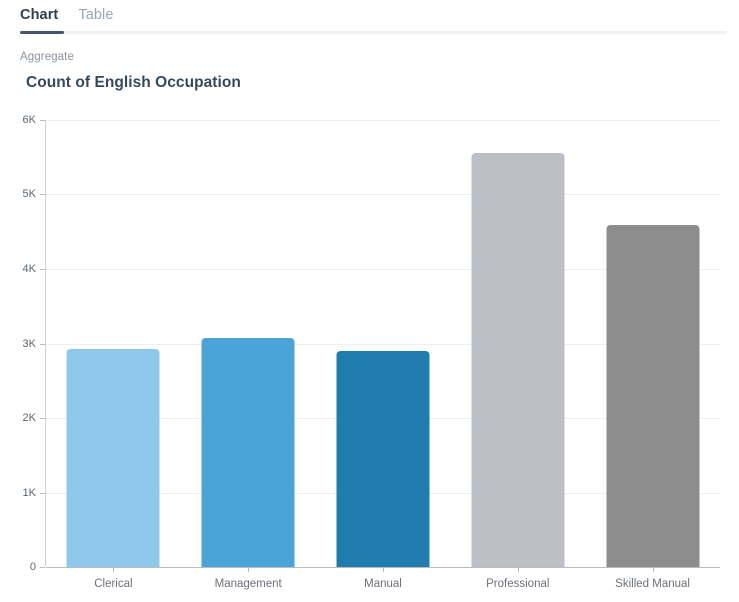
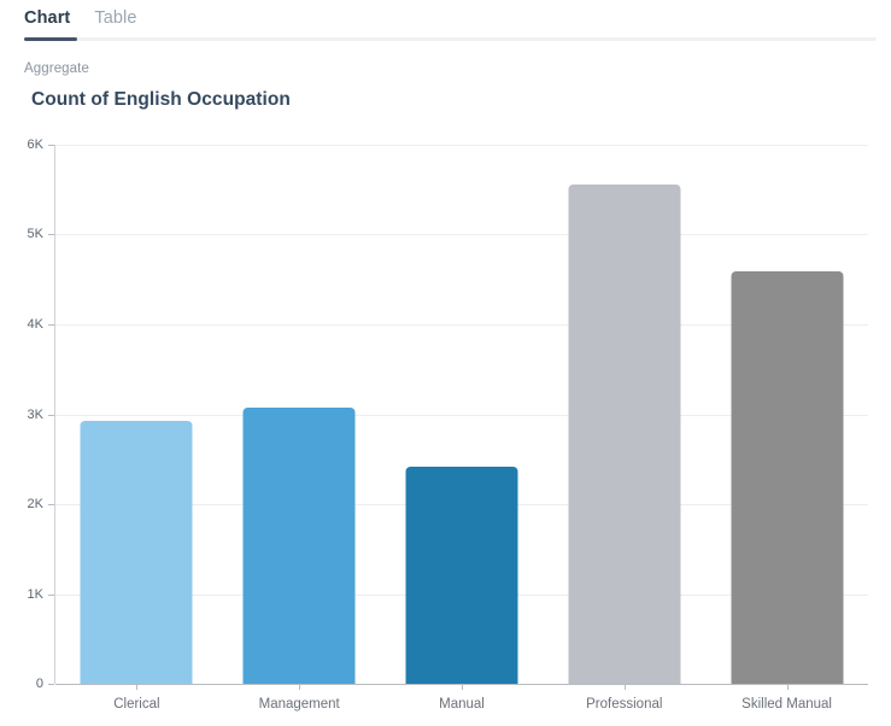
Manual: 2.9K -> 2.4K
